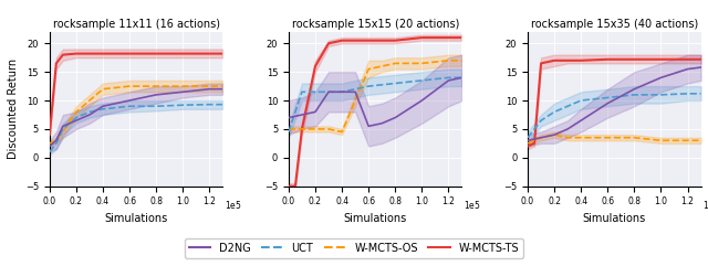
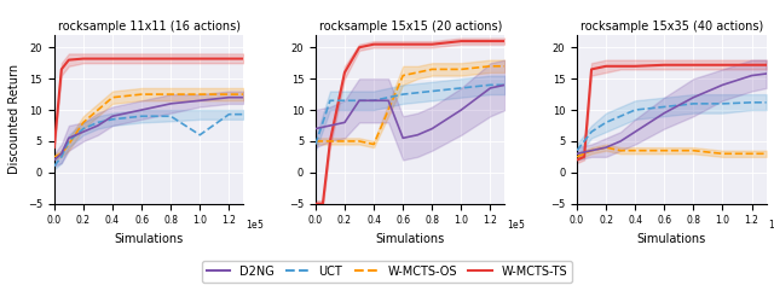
rocksample 11x11 (16 actions)/UCT/1.0: 9.2 -> 6.0
